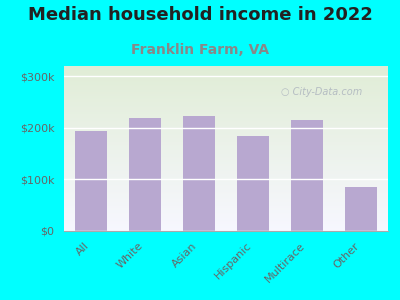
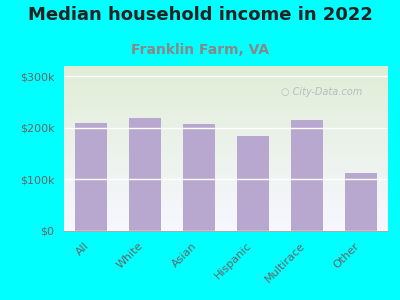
All: $194k -> $210k
Asian: $224k -> $207k
Other: $86k -> $113k
